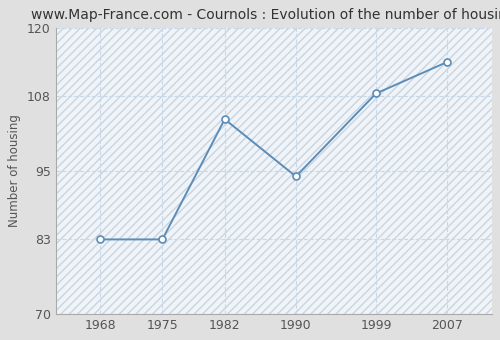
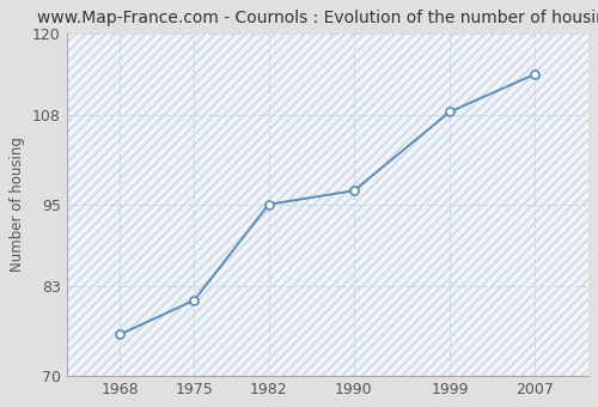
1968: 83.0 -> 76.0
1975: 83.0 -> 81.0
1982: 104.0 -> 95.0
1990: 94.0 -> 97.0
